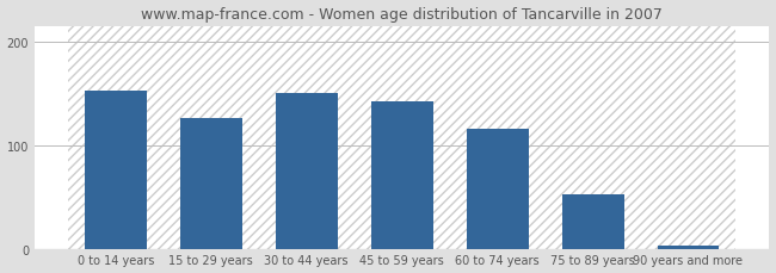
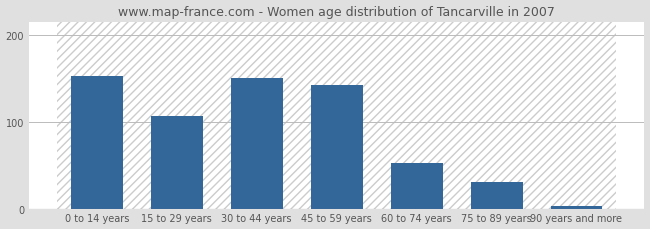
15 to 29 years: 126 -> 106
60 to 74 years: 116 -> 52
75 to 89 years: 52 -> 30
